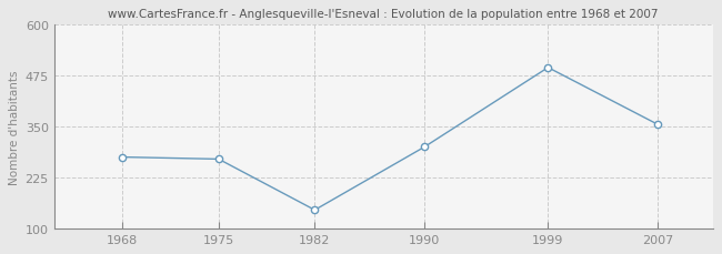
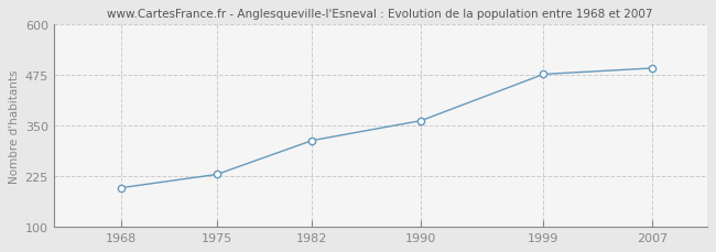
1968: 275 -> 196
1975: 270 -> 229
1982: 145 -> 313
1990: 300 -> 362
1999: 495 -> 477
2007: 355 -> 492
